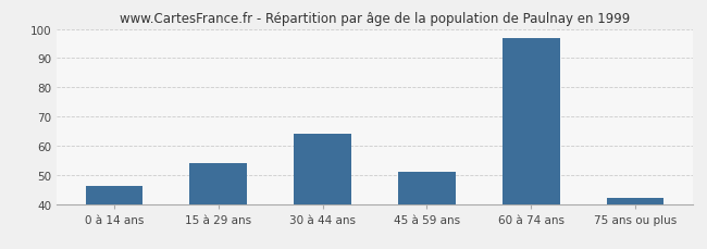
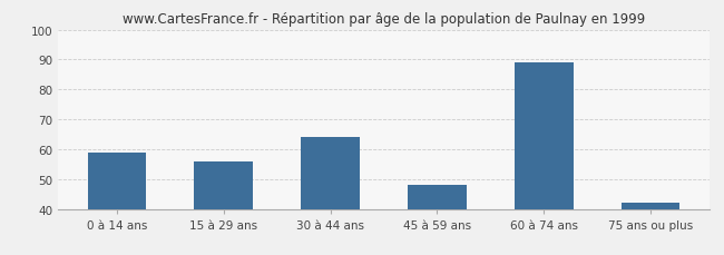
0 à 14 ans: 46 -> 59
15 à 29 ans: 54 -> 56
45 à 59 ans: 51 -> 48
60 à 74 ans: 97 -> 89
